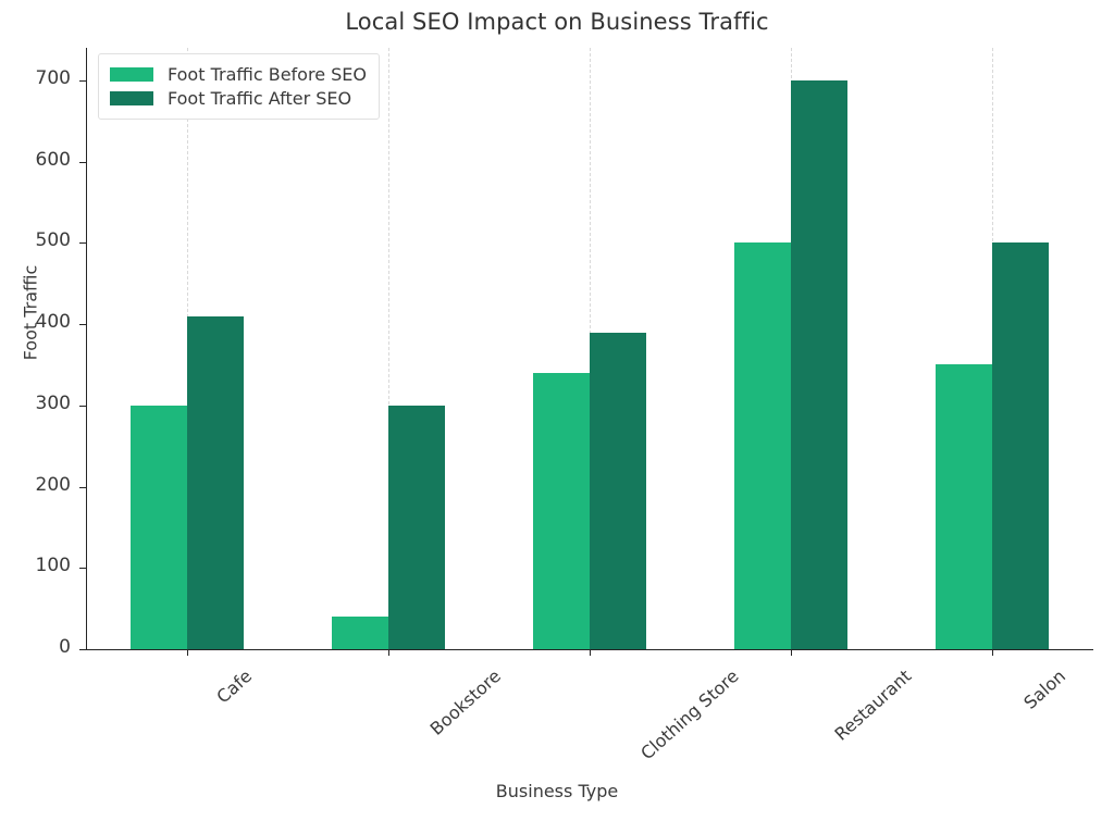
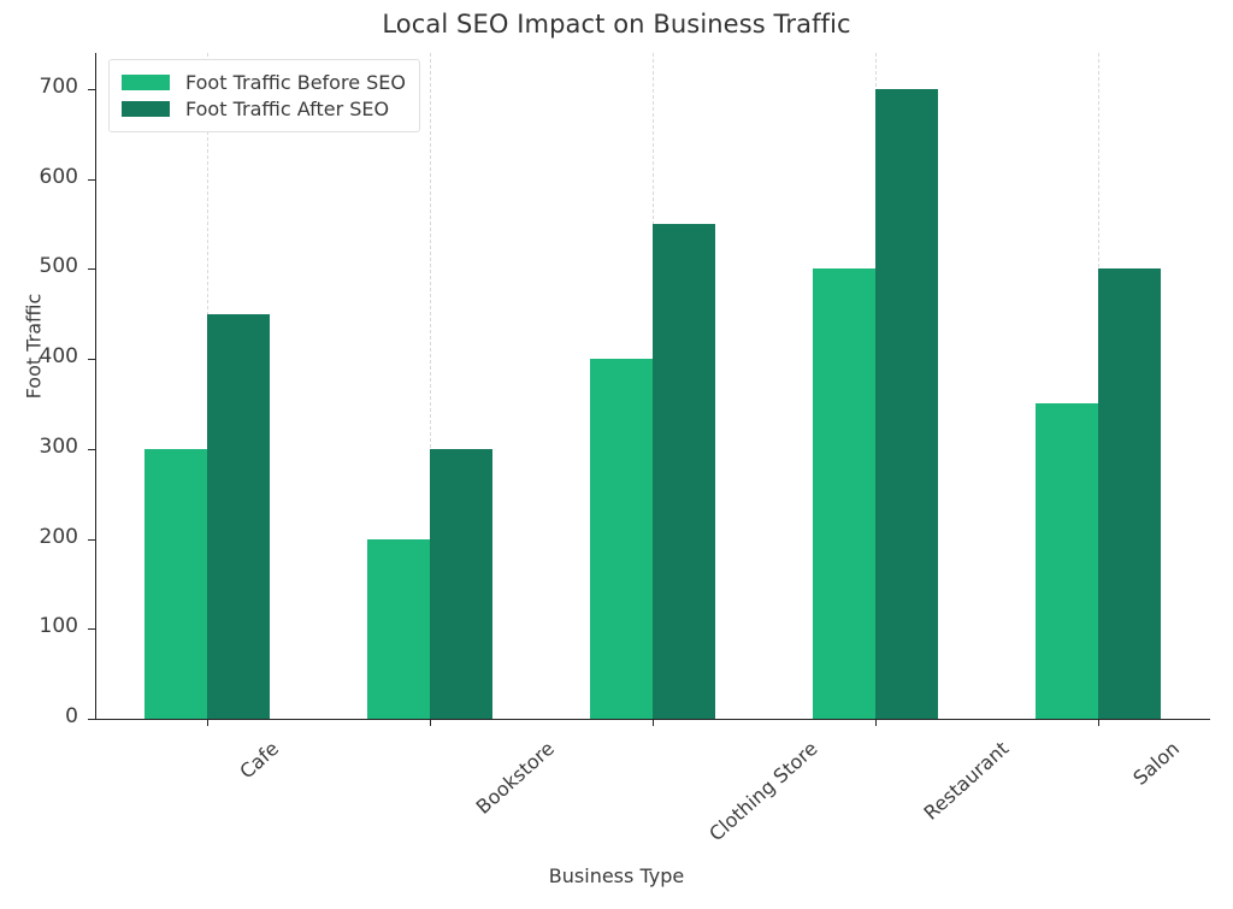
Foot Traffic After SEO/Cafe: 410 -> 450
Foot Traffic Before SEO/Bookstore: 40 -> 200
Foot Traffic Before SEO/Clothing Store: 340 -> 400
Foot Traffic After SEO/Clothing Store: 390 -> 550
